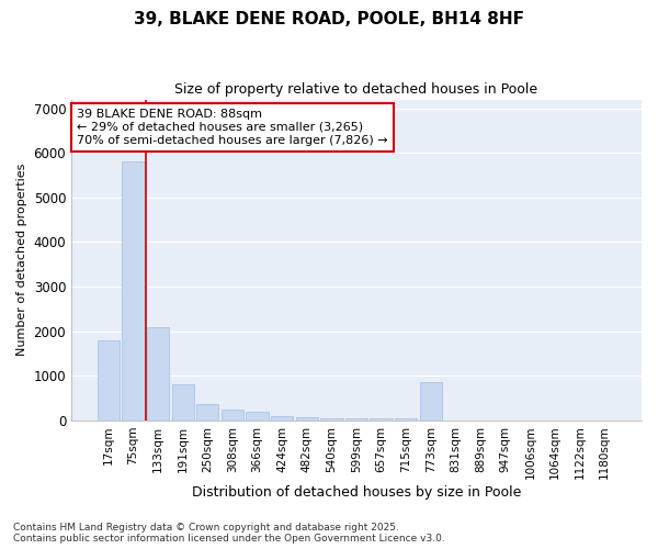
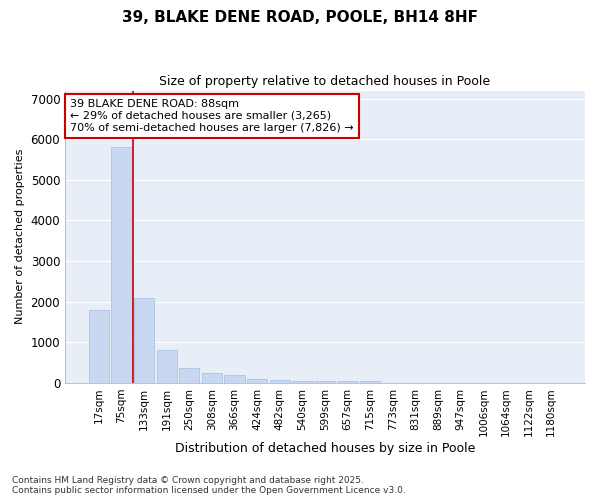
773sqm: 850 -> 0
